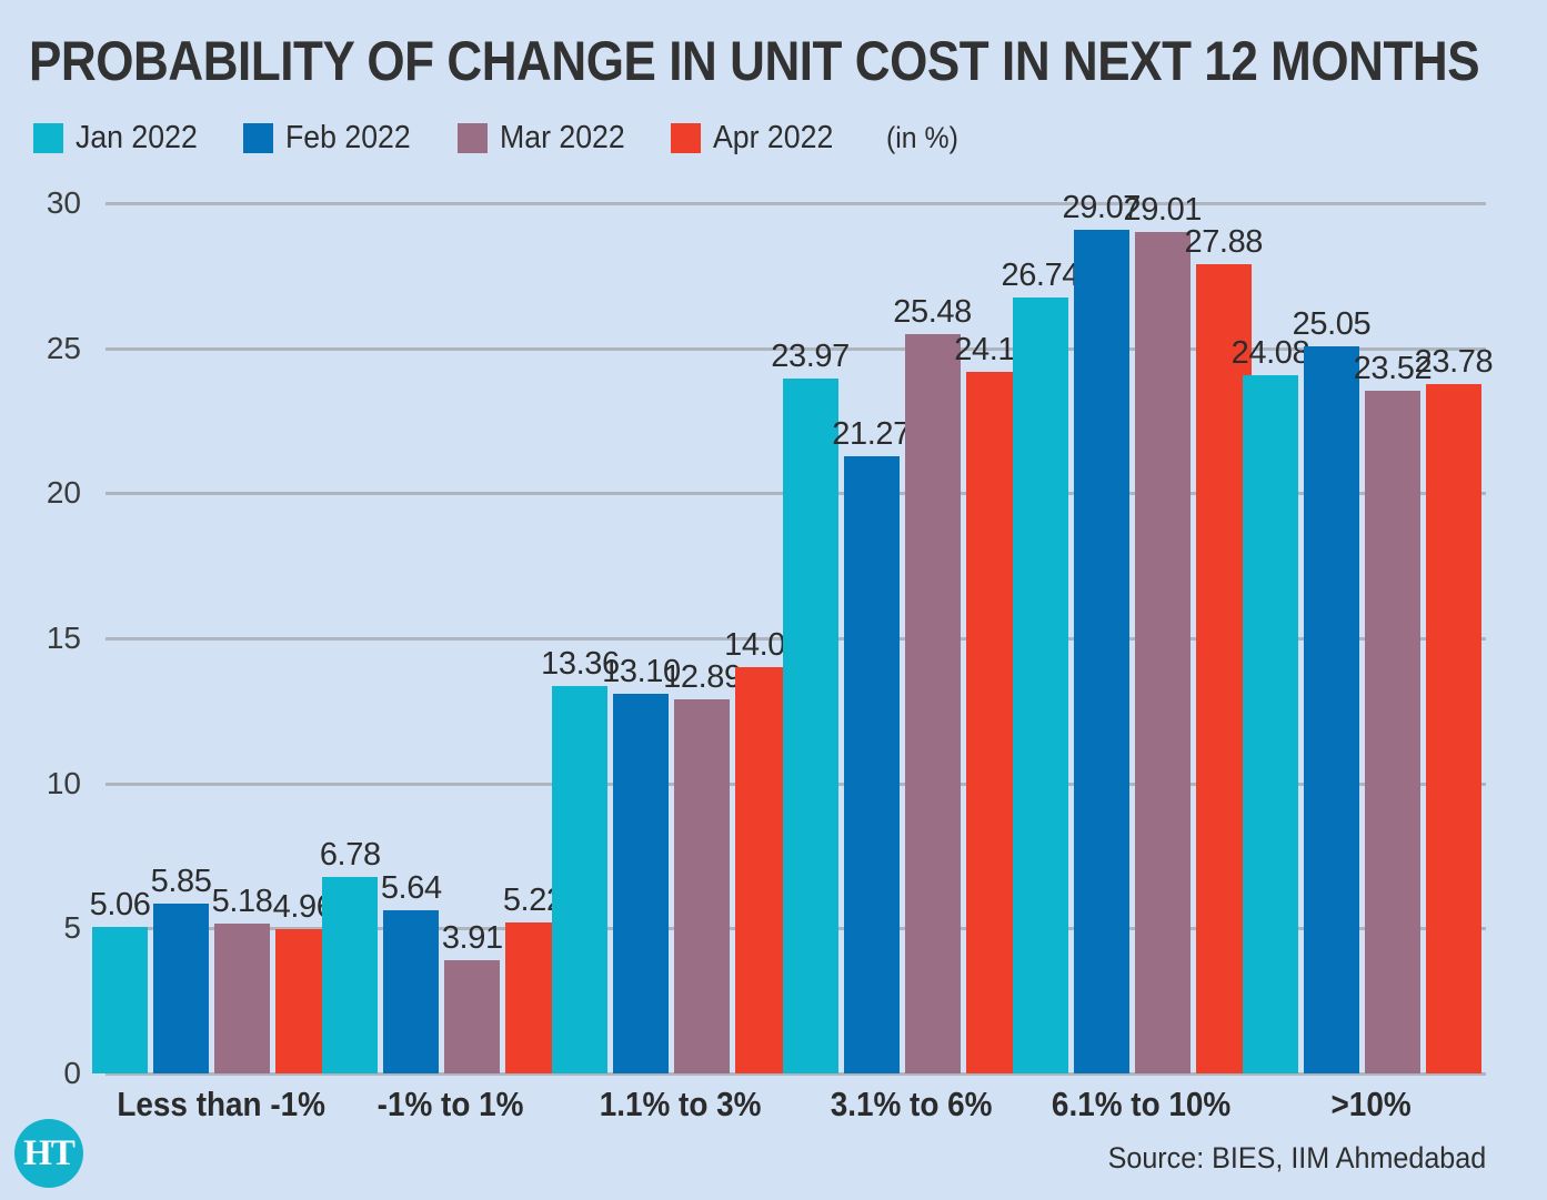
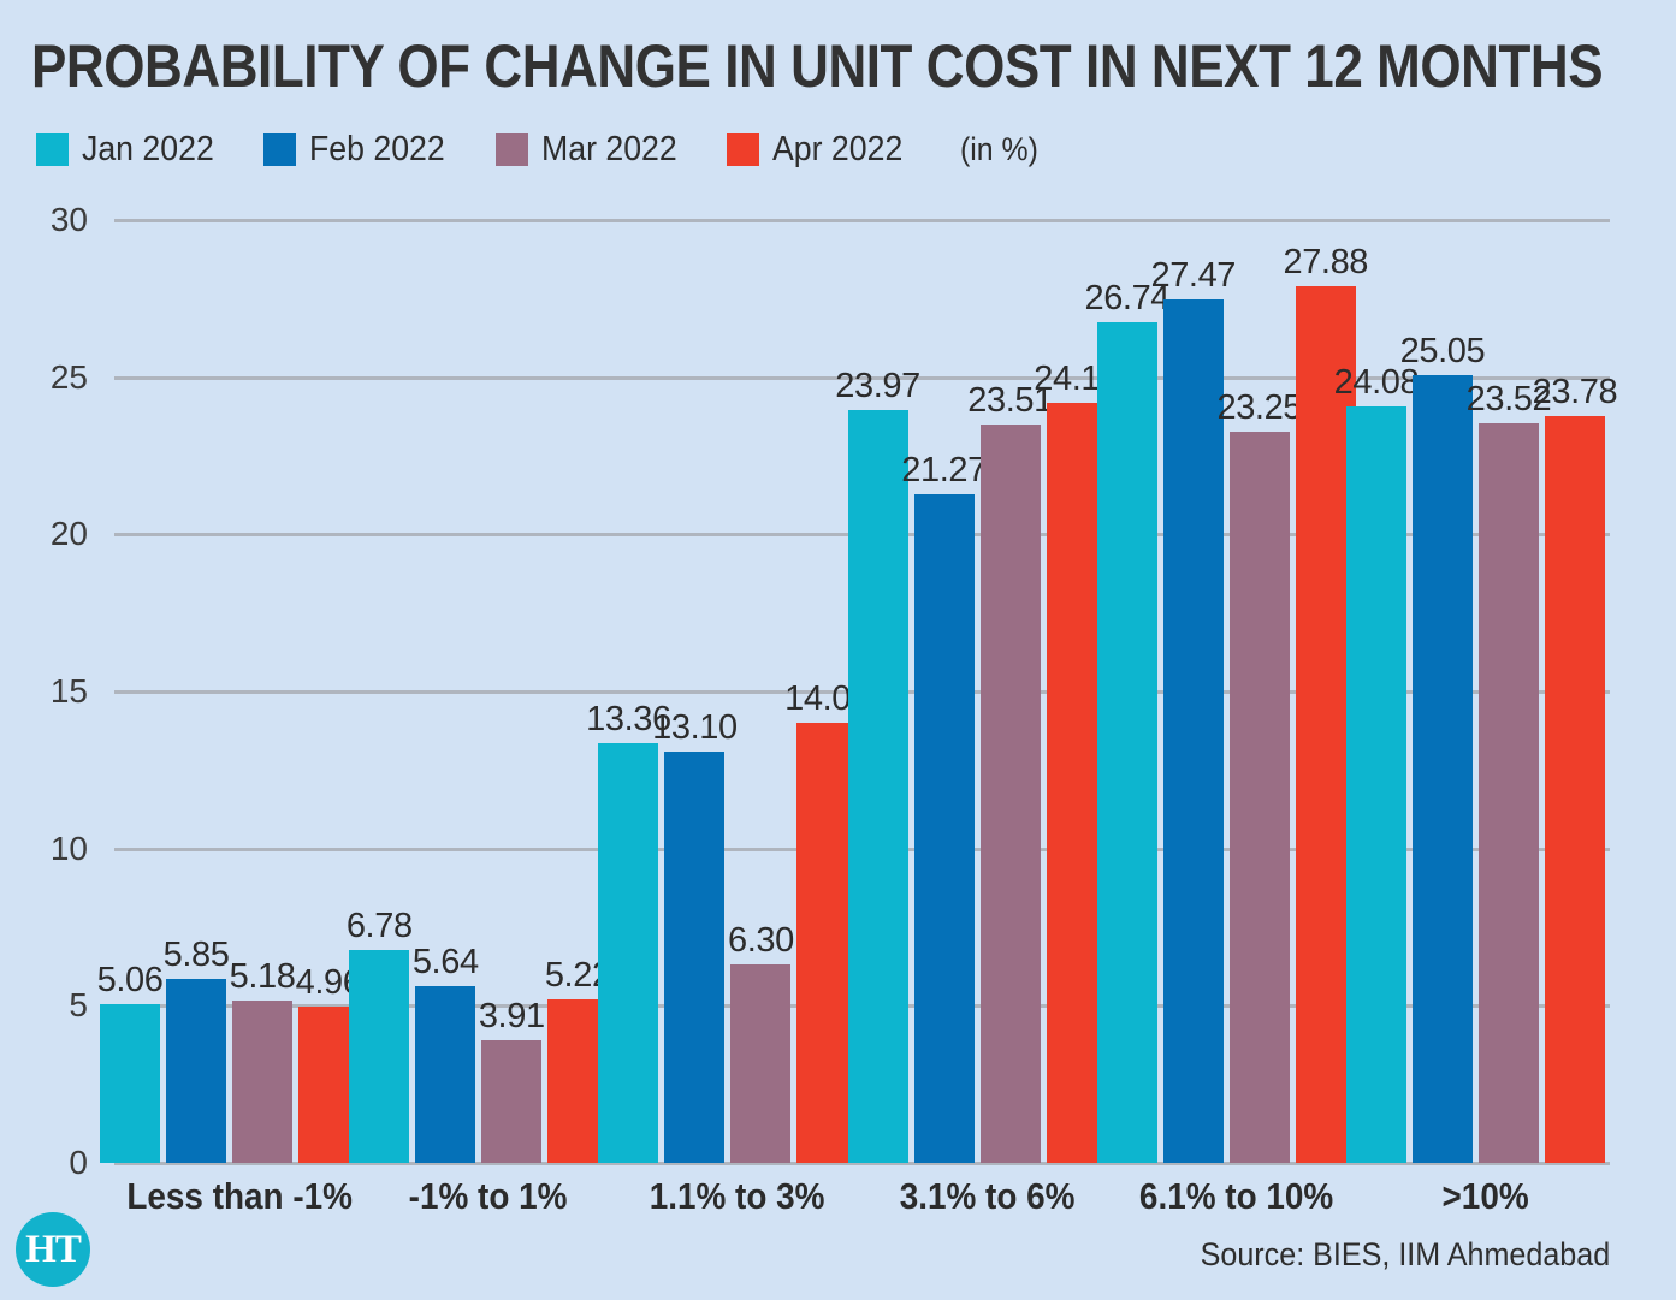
Mar 2022/1.1% to 3%: 12.89 -> 6.30
Mar 2022/3.1% to 6%: 25.48 -> 23.51
Feb 2022/6.1% to 10%: 29.07 -> 27.47
Mar 2022/6.1% to 10%: 29.01 -> 23.25
